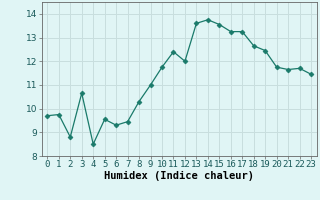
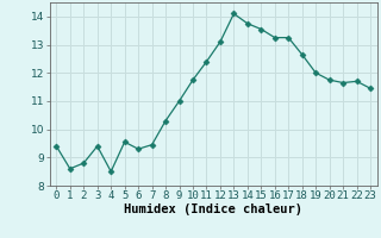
0: 9.70 -> 9.40
1: 9.75 -> 8.60
3: 10.65 -> 9.40
12: 12.00 -> 13.10
13: 13.60 -> 14.10
19: 12.45 -> 12.00
